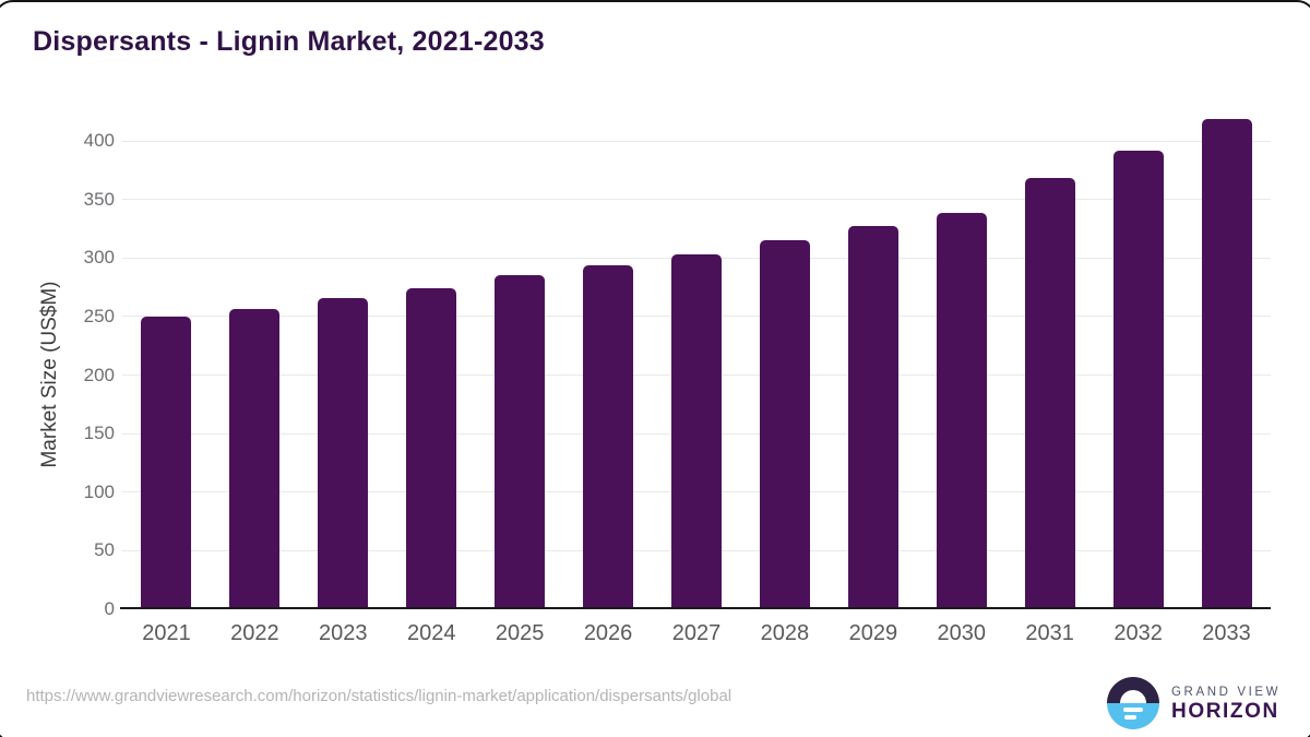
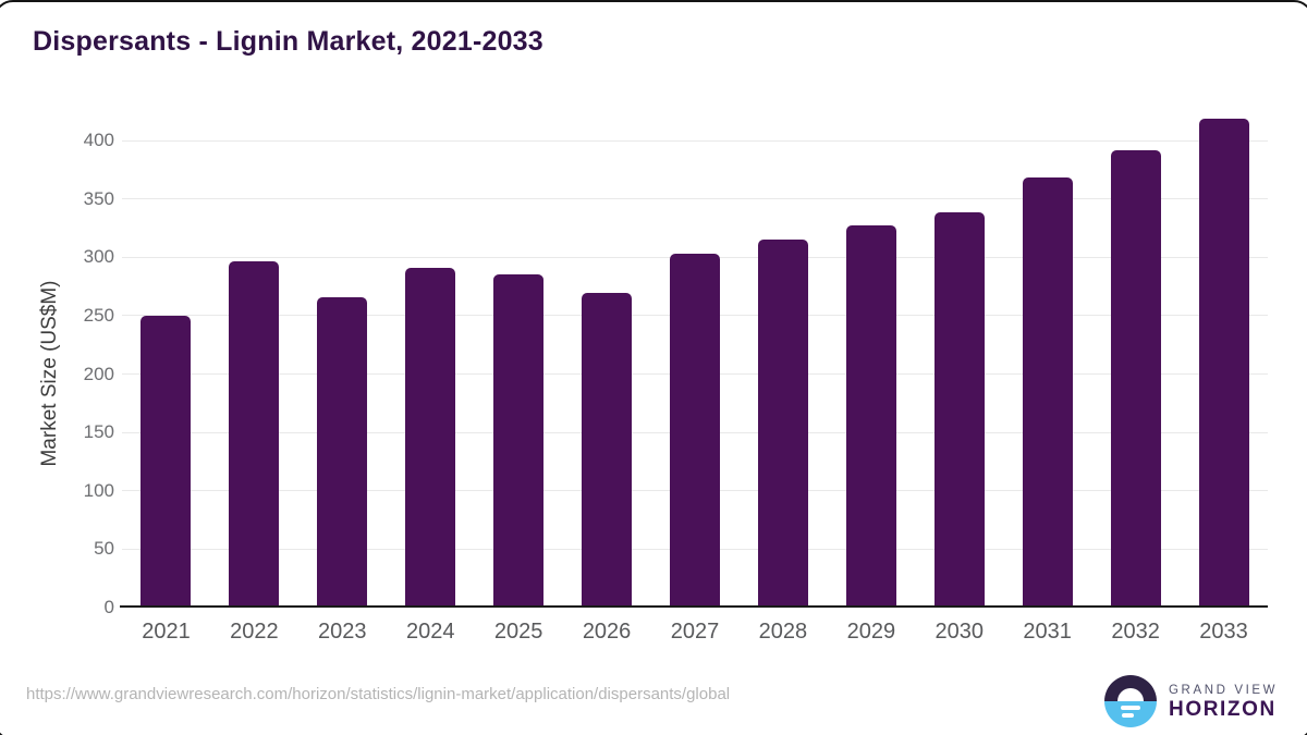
2022: 255 -> 295
2024: 272 -> 289
2026: 292 -> 268
